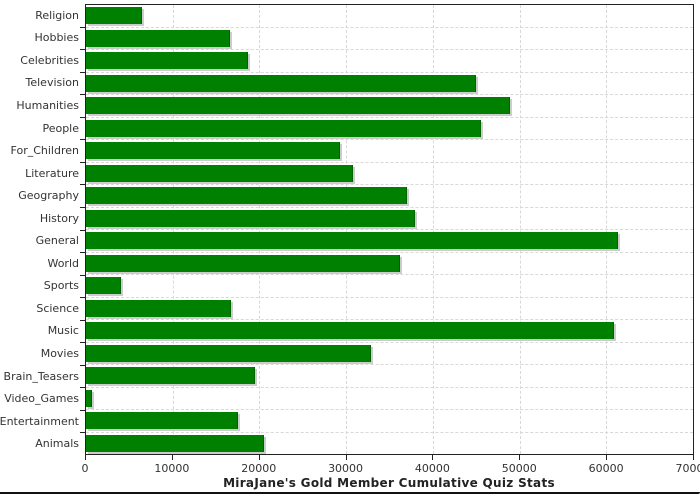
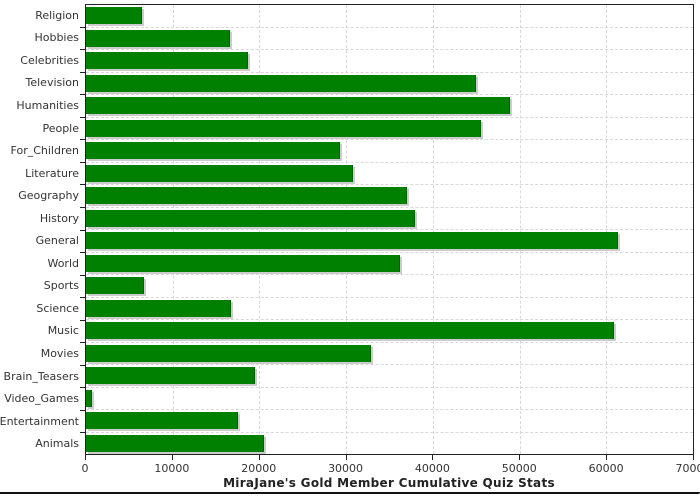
Sports: 4000 -> 7000
